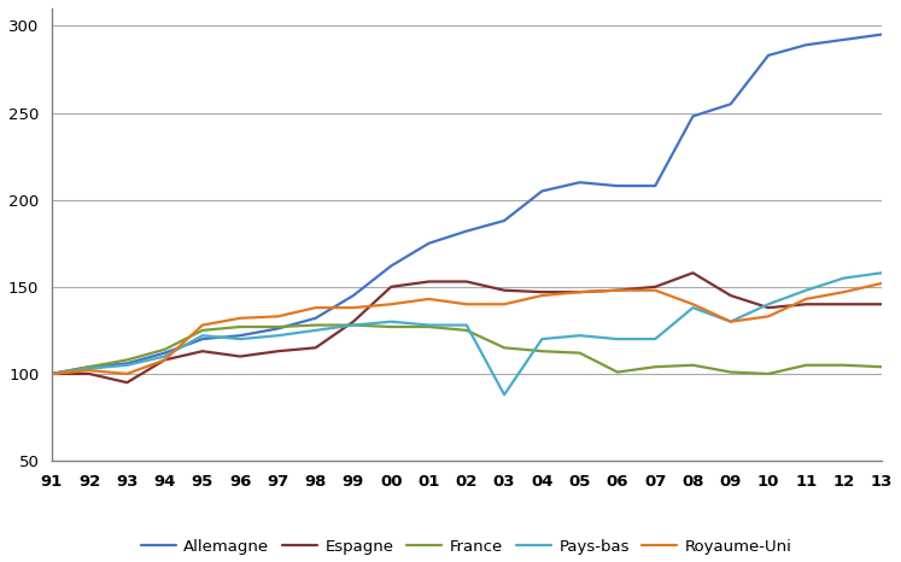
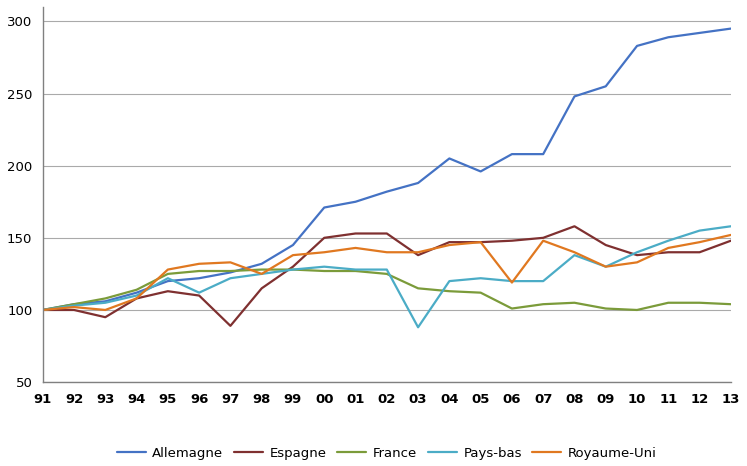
Pays-bas/96: 120 -> 112
Espagne/97: 113 -> 89
Royaume-Uni/98: 138 -> 125
Allemagne/00: 162 -> 171
Espagne/03: 148 -> 138
Allemagne/05: 210 -> 196
Royaume-Uni/06: 148 -> 119
Espagne/13: 140 -> 148
